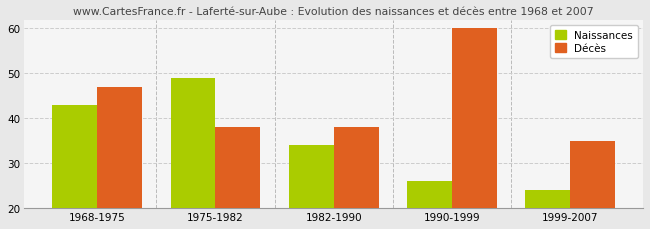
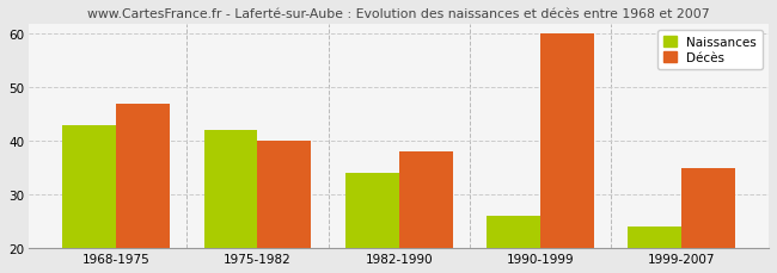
Naissances/1975-1982: 49 -> 42
Décès/1975-1982: 38 -> 40
